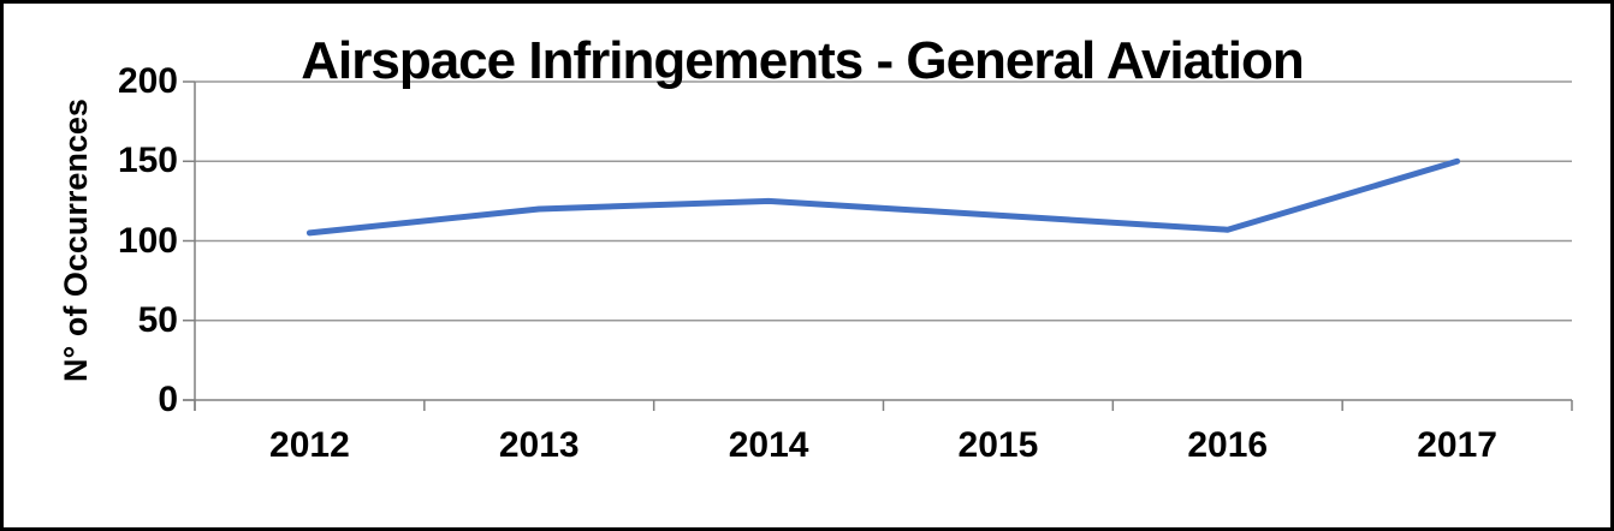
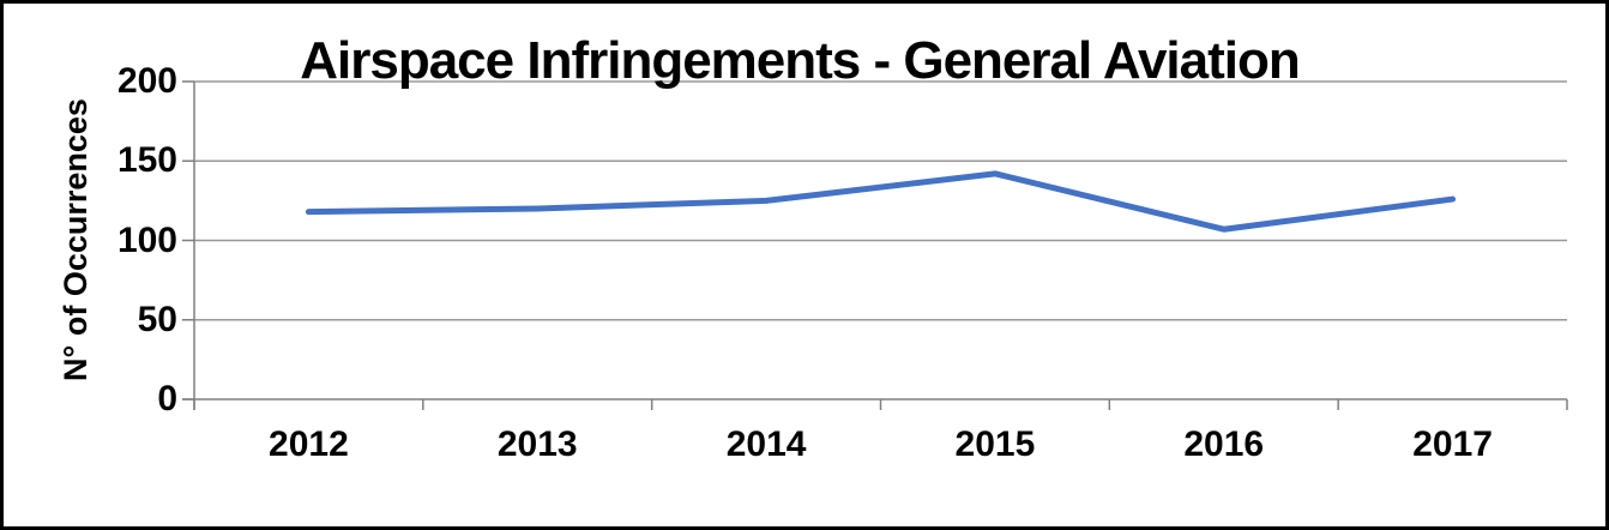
2012: 105 -> 118
2015: 116 -> 142
2017: 150 -> 126
